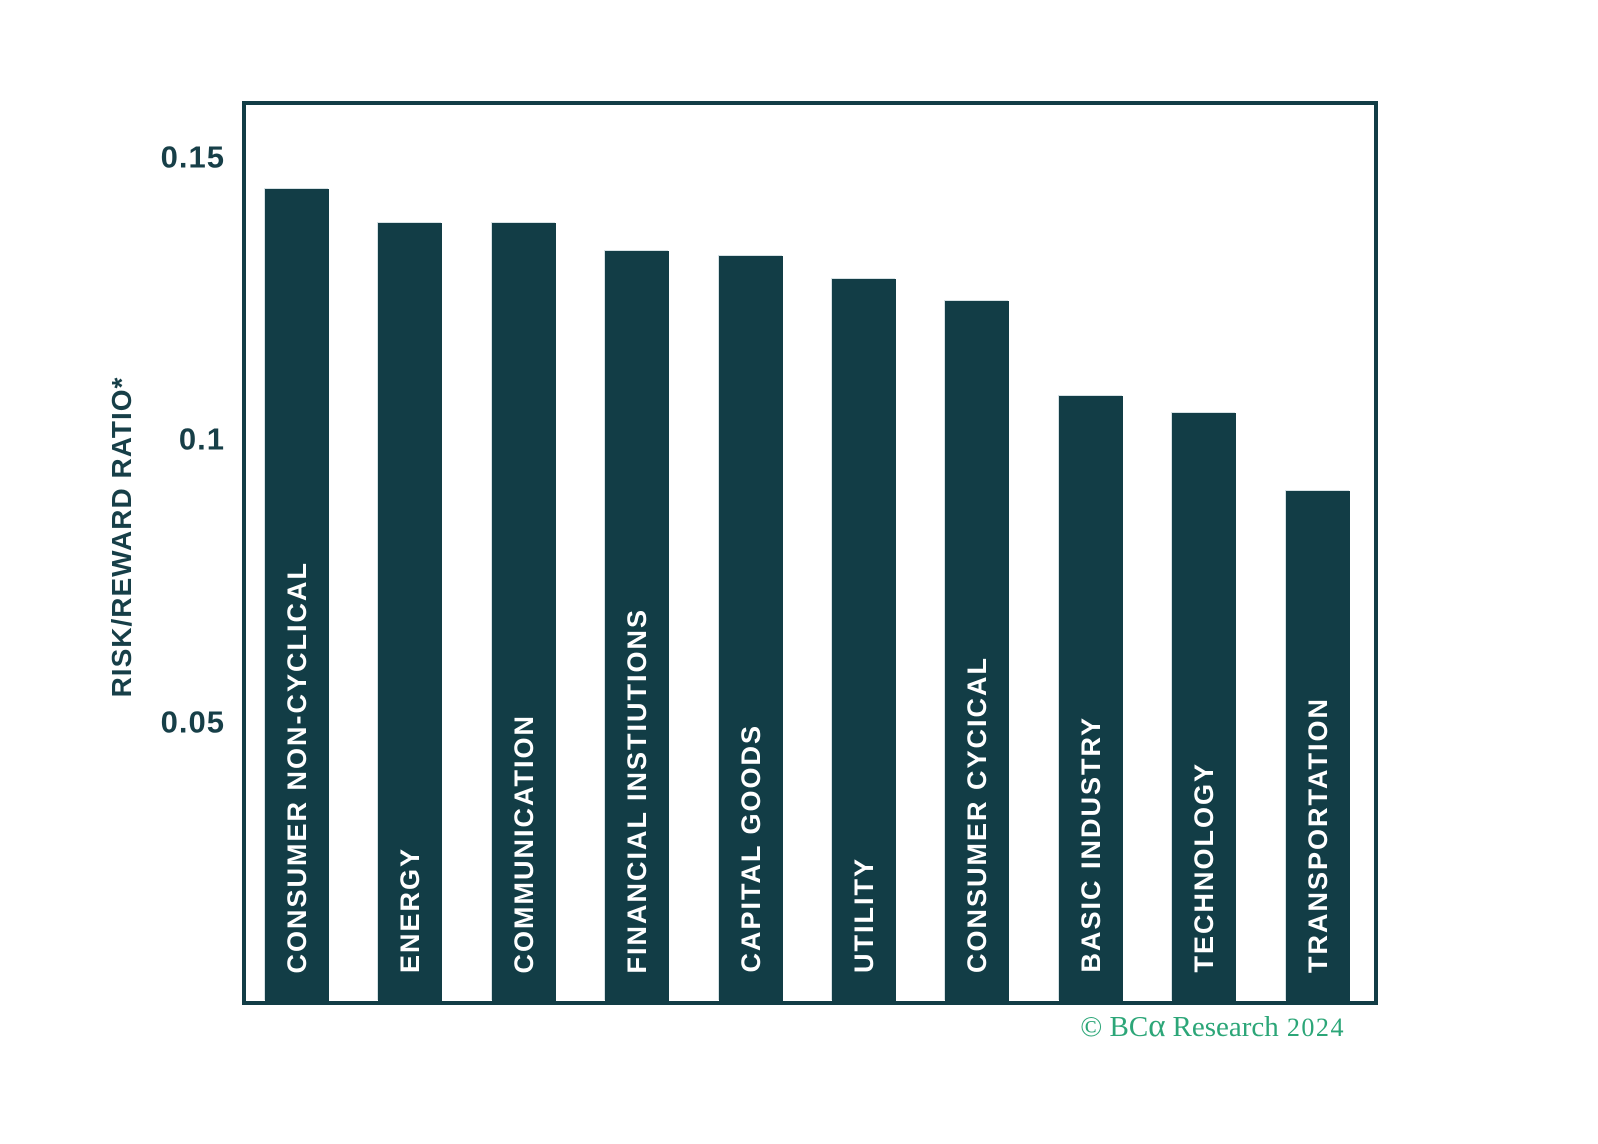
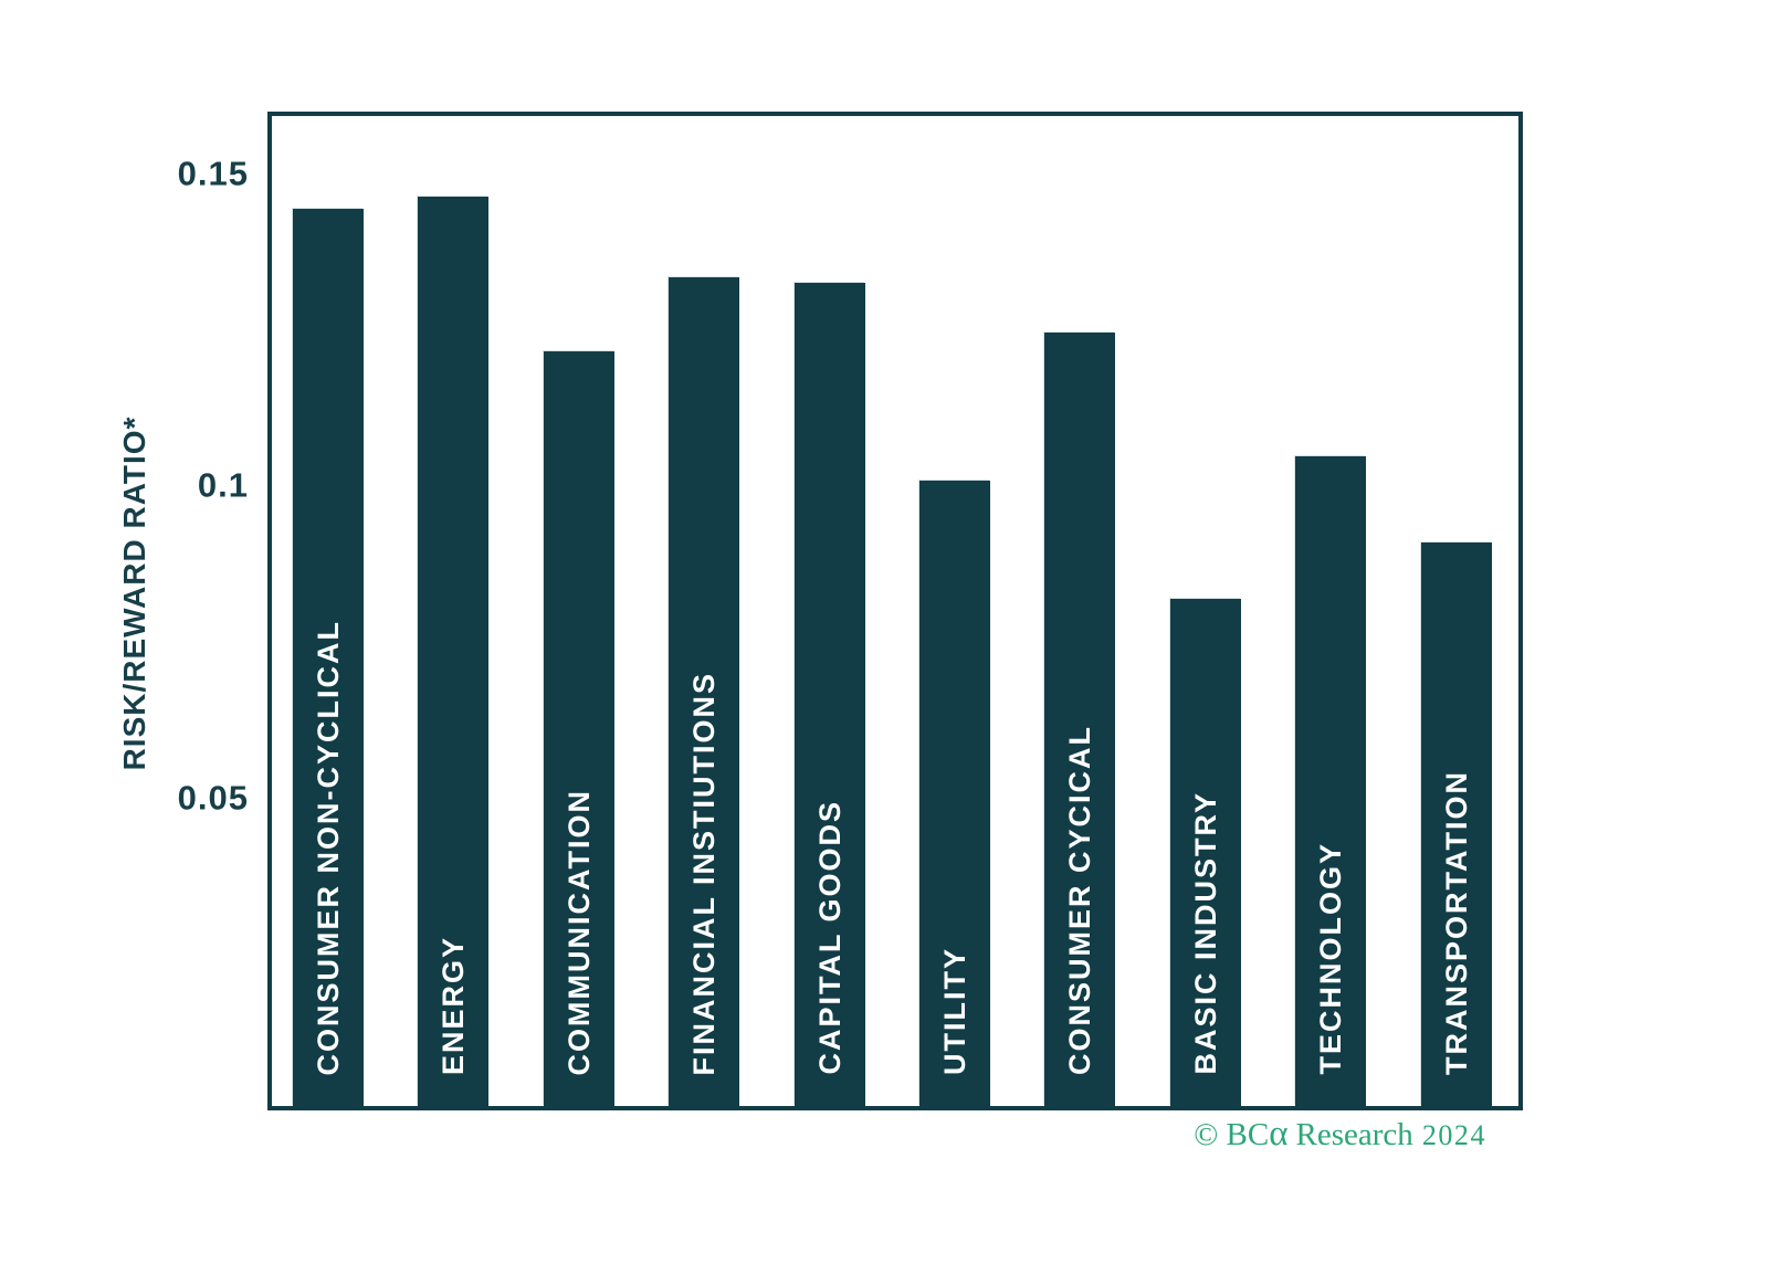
ENERGY: 0.139 -> 0.147
COMMUNICATION: 0.139 -> 0.122
UTILITY: 0.129 -> 0.101
BASIC INDUSTRY: 0.108 -> 0.082
